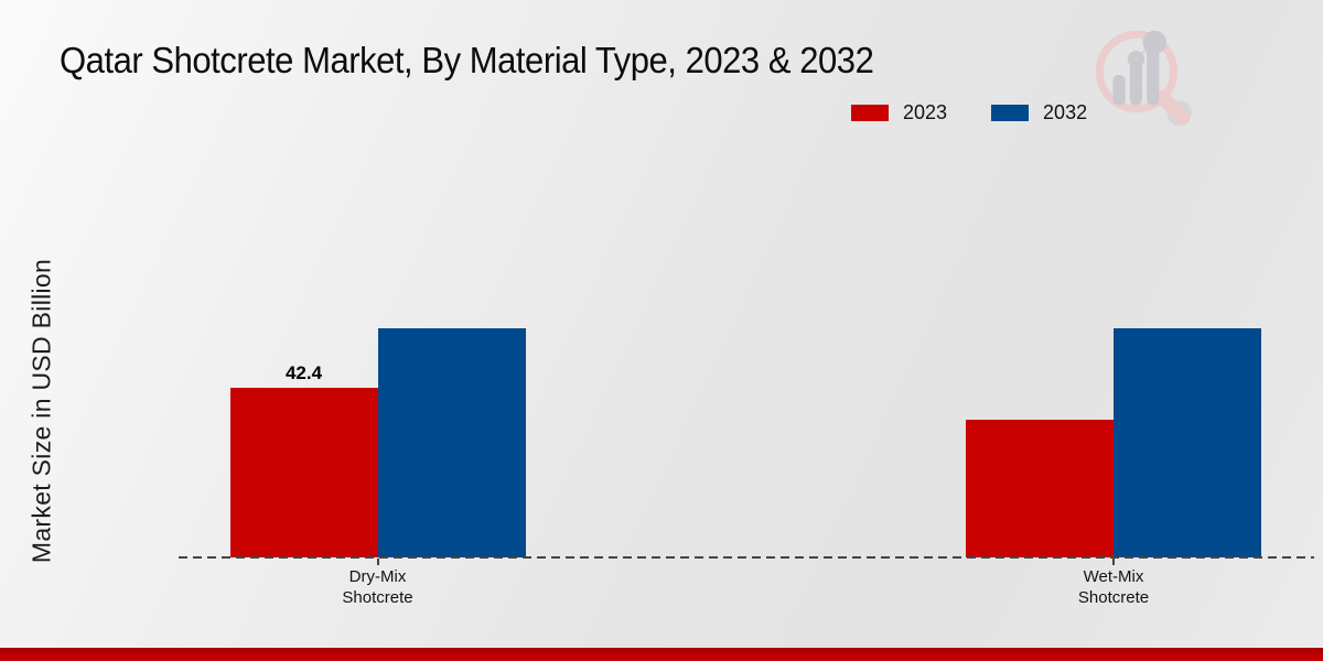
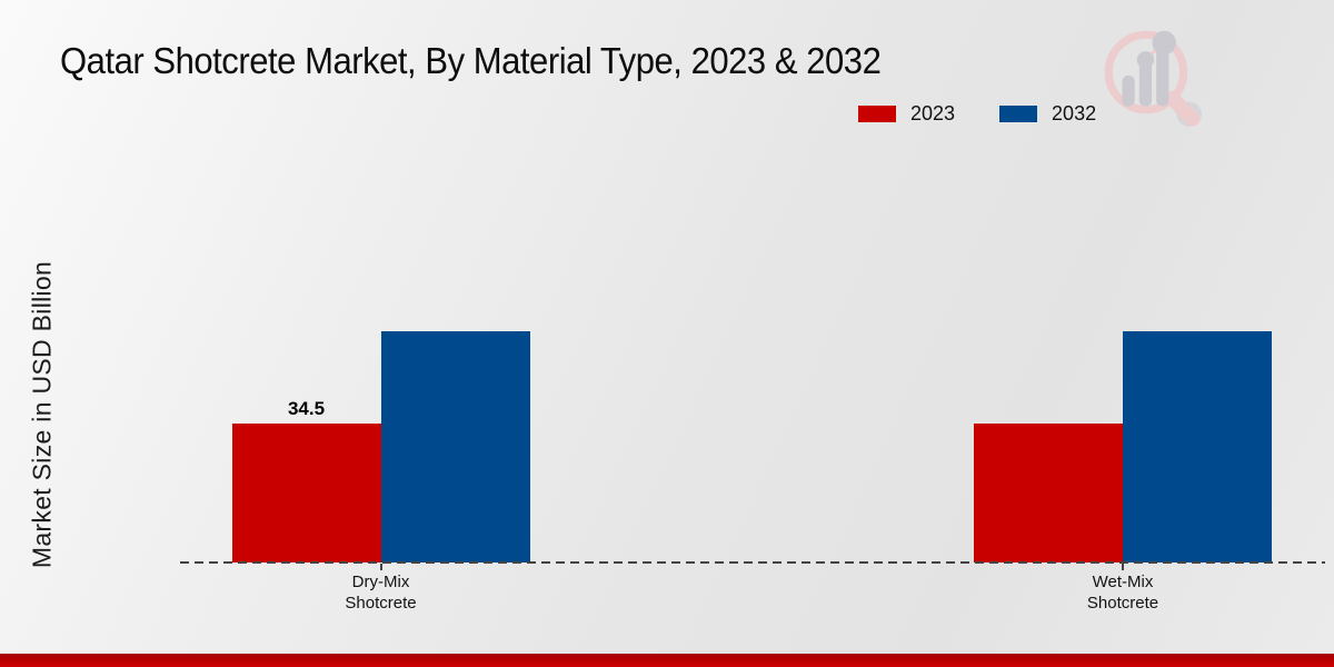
2023/Dry-Mix Shotcrete: 42.4 -> 34.5
